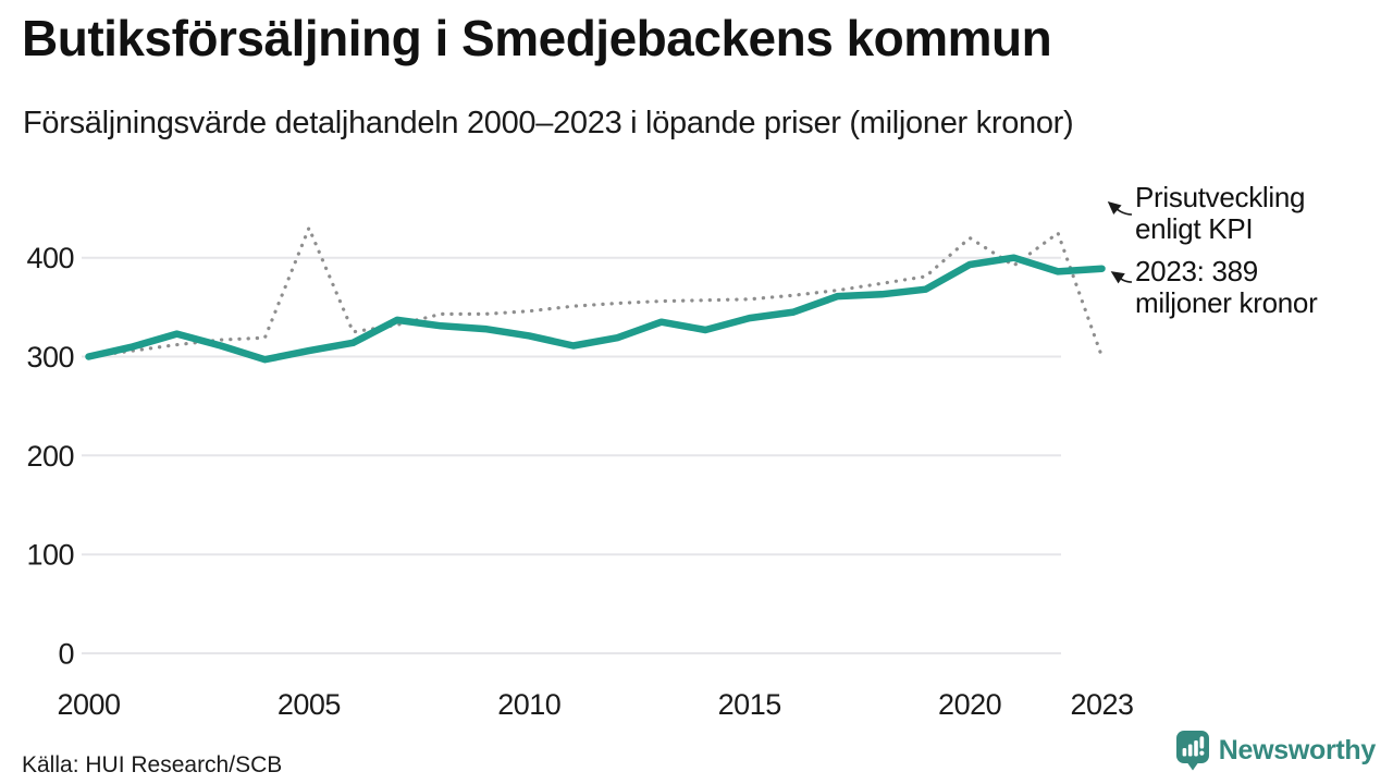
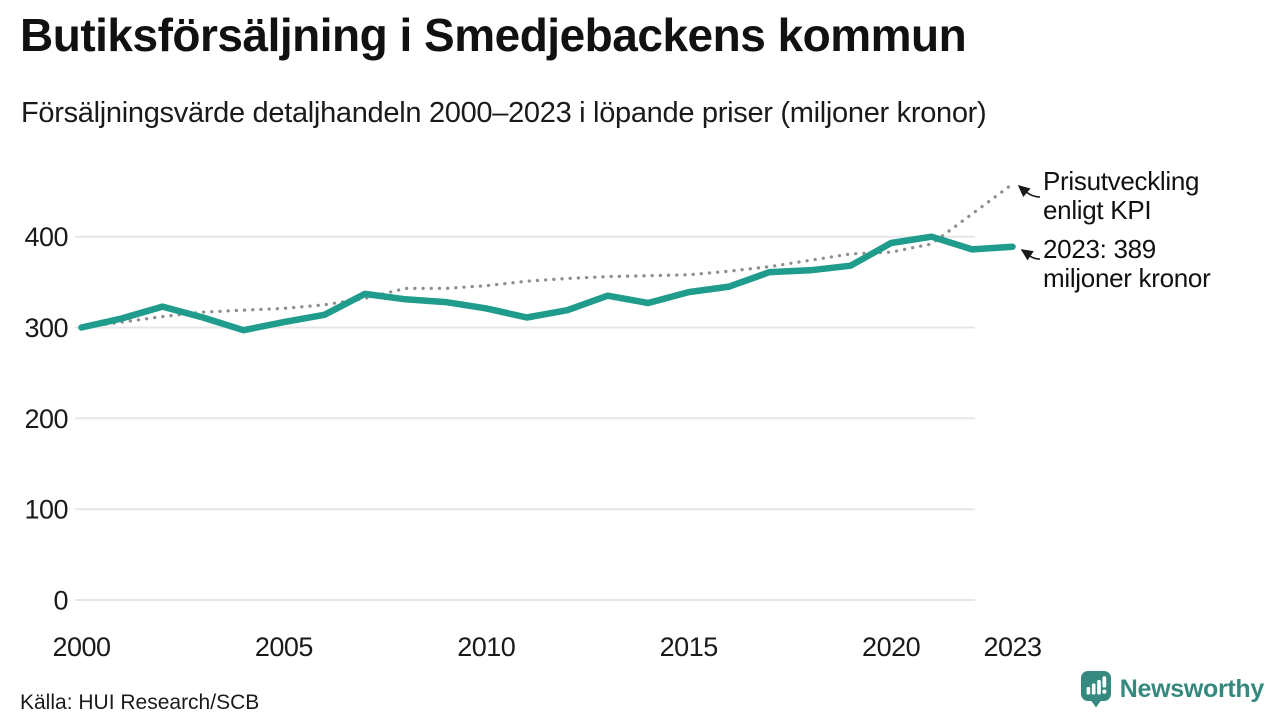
Prisutveckling enligt KPI/2005: 430 -> 320
Prisutveckling enligt KPI/2020: 420 -> 380
Prisutveckling enligt KPI/2023: 300 -> 460
